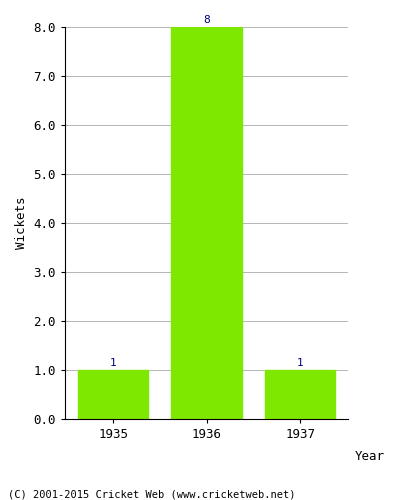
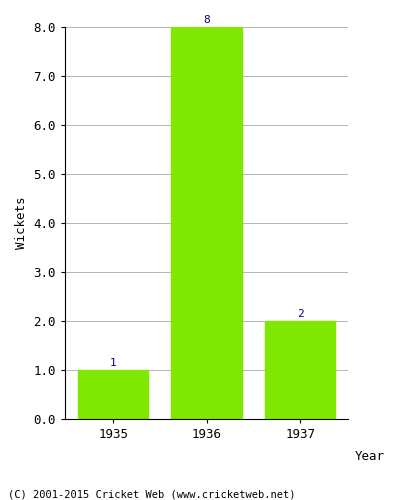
1937: 1 -> 2
